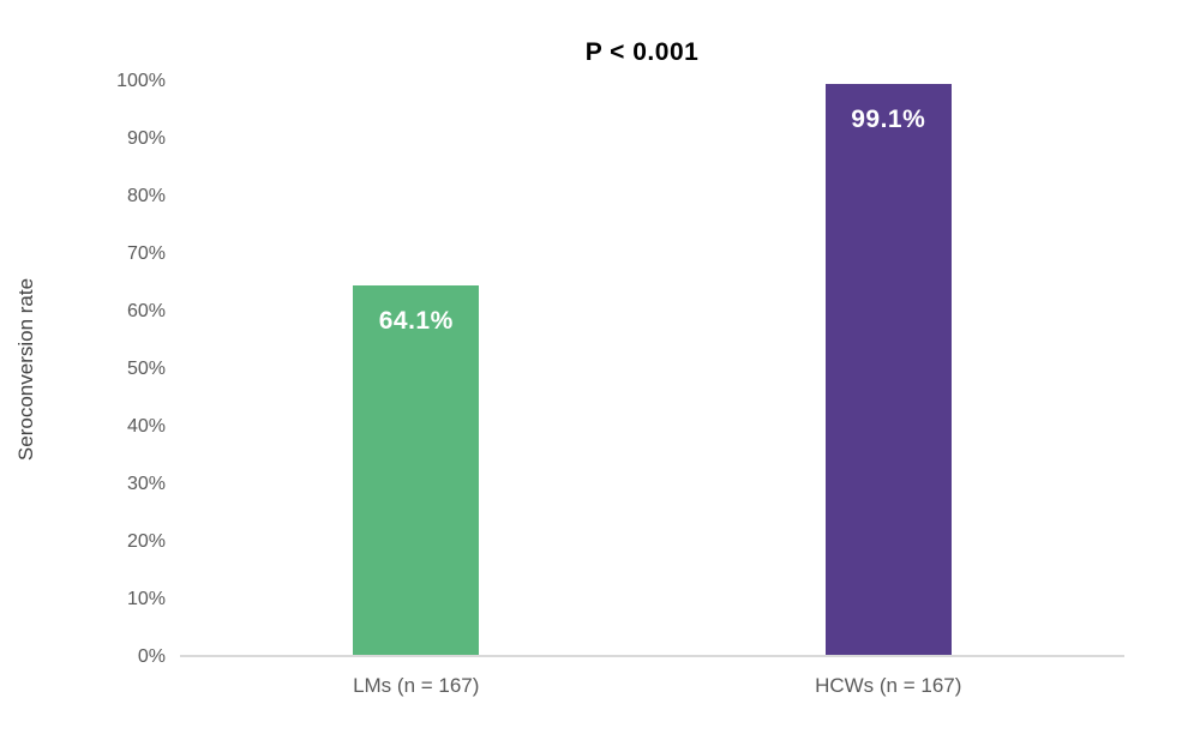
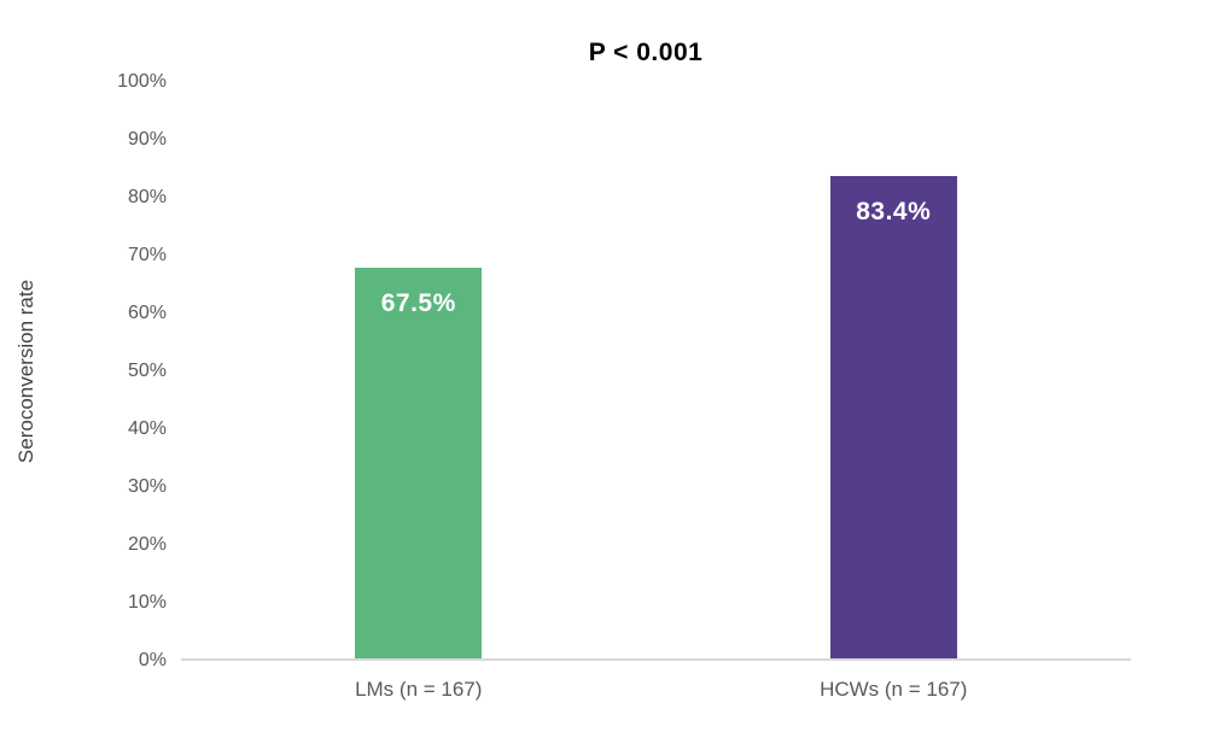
LMs (n = 167): 64.1% -> 67.5%
HCWs (n = 167): 99.1% -> 83.4%
